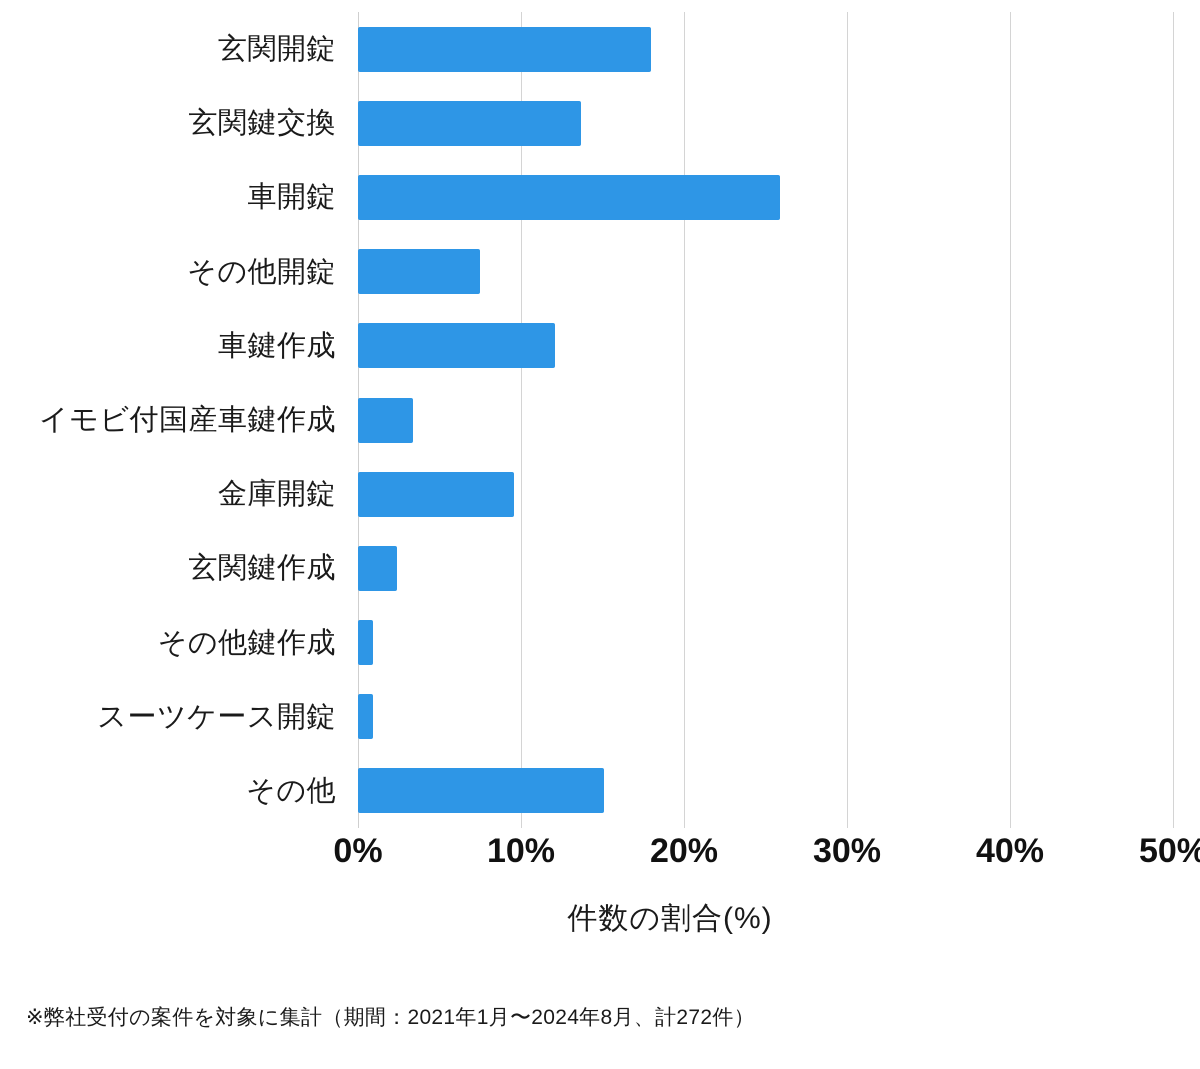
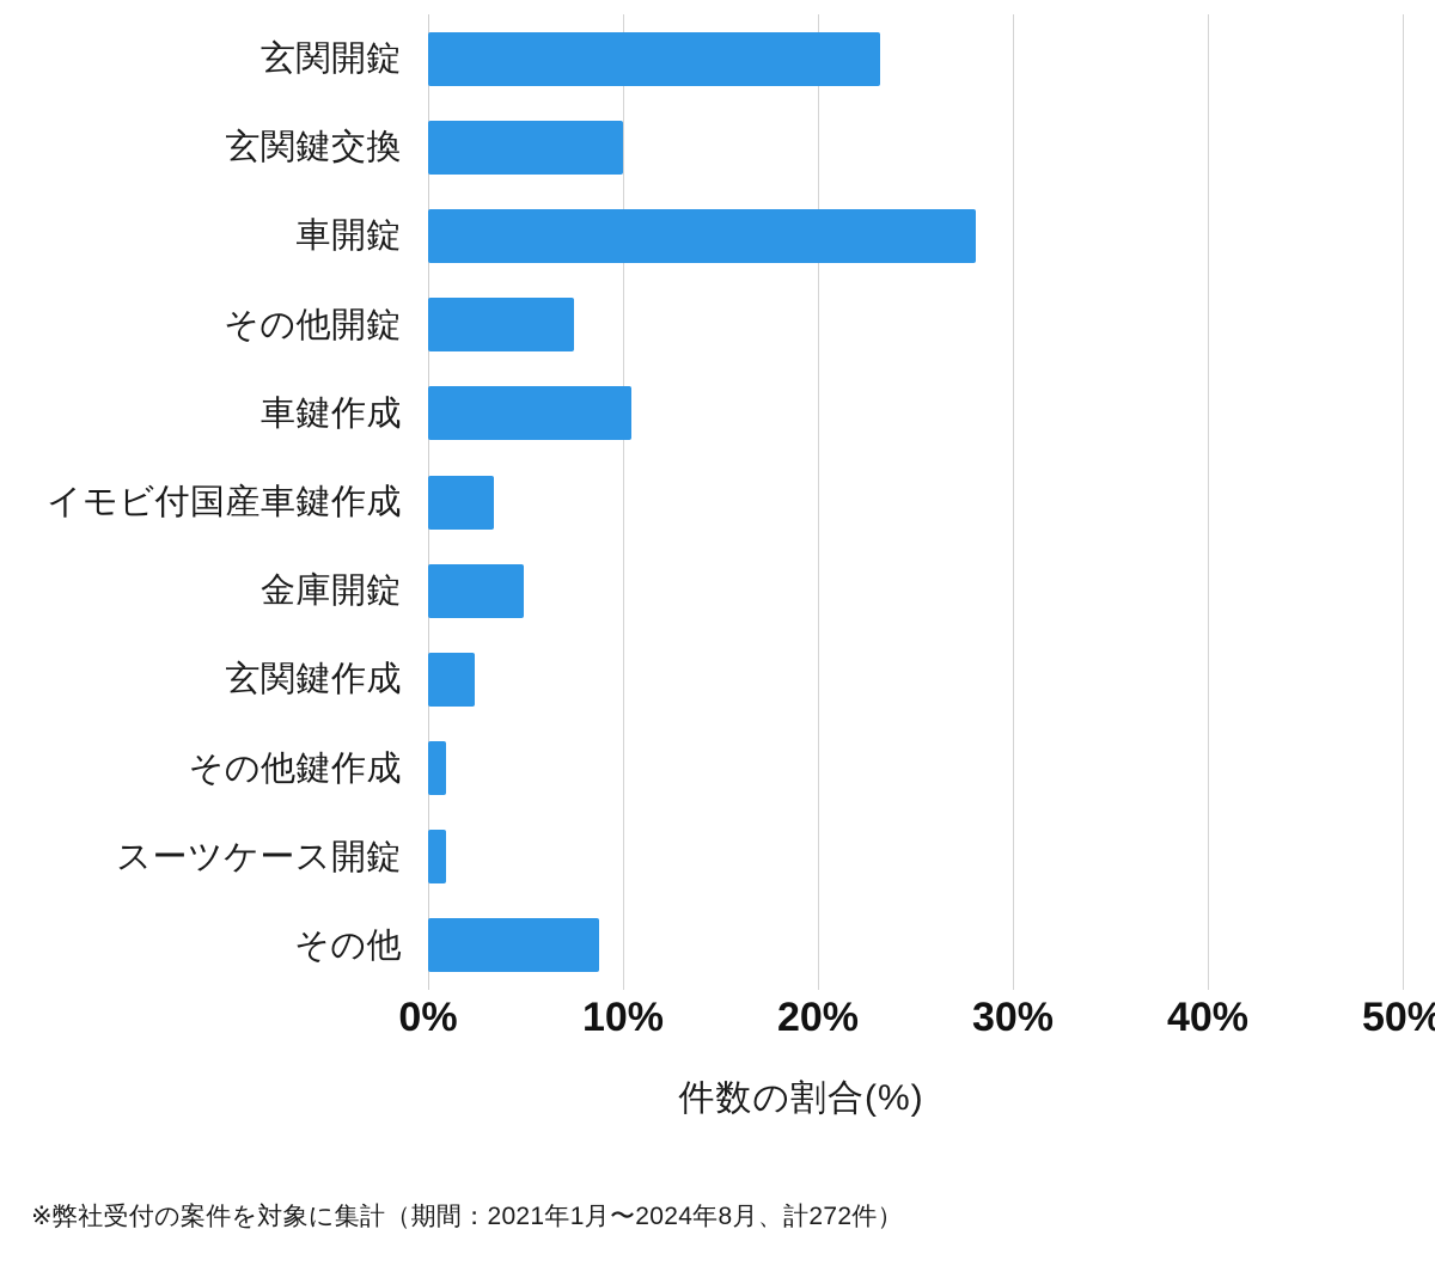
玄関開錠: 18.0% -> 23.2%
玄関鍵交換: 13.7% -> 10.0%
車開錠: 25.9% -> 28.1%
車鍵作成: 12.1% -> 10.4%
金庫開錠: 9.6% -> 4.9%
その他: 15.1% -> 8.8%
